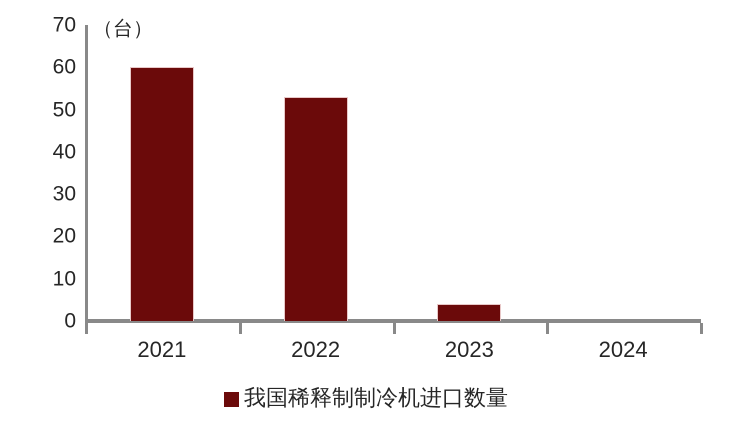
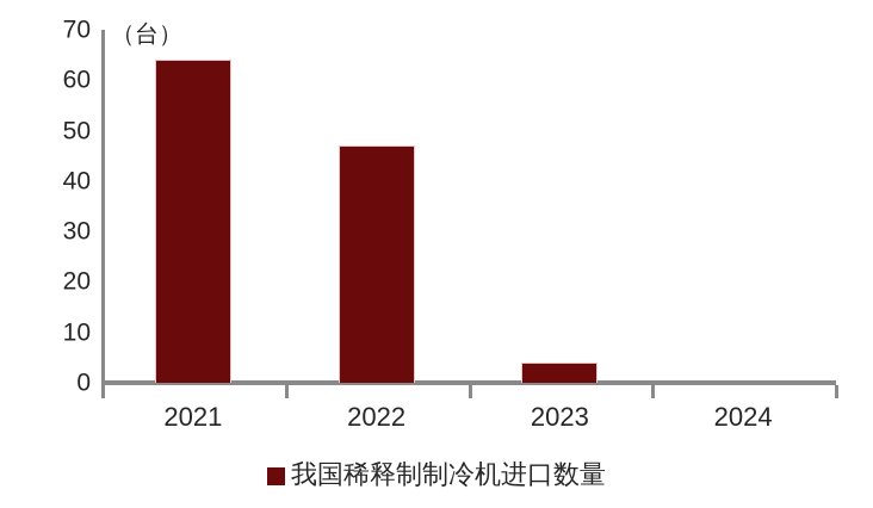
2021: 60 -> 64
2022: 53 -> 47
